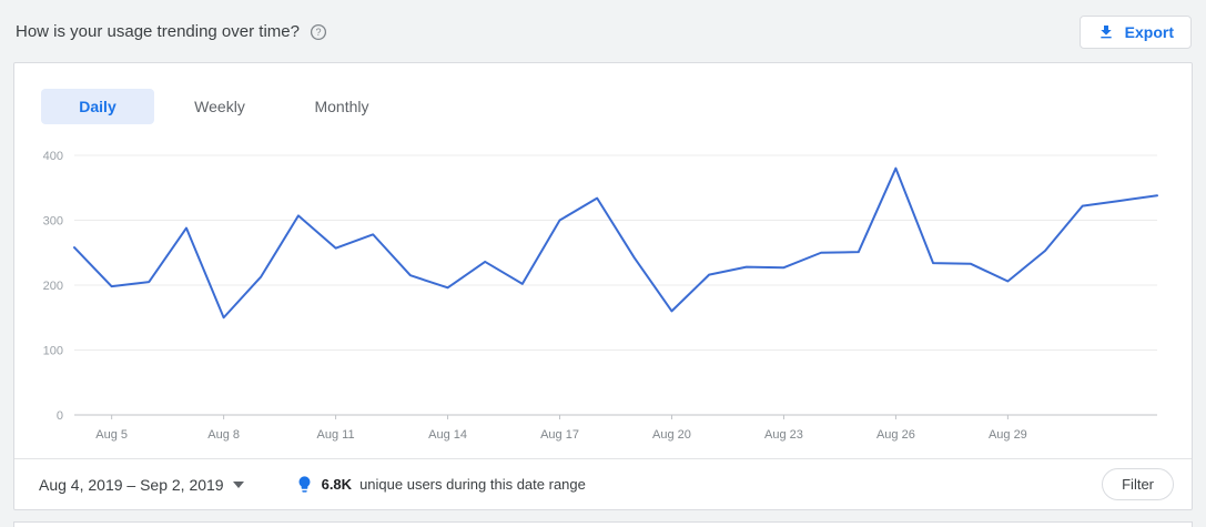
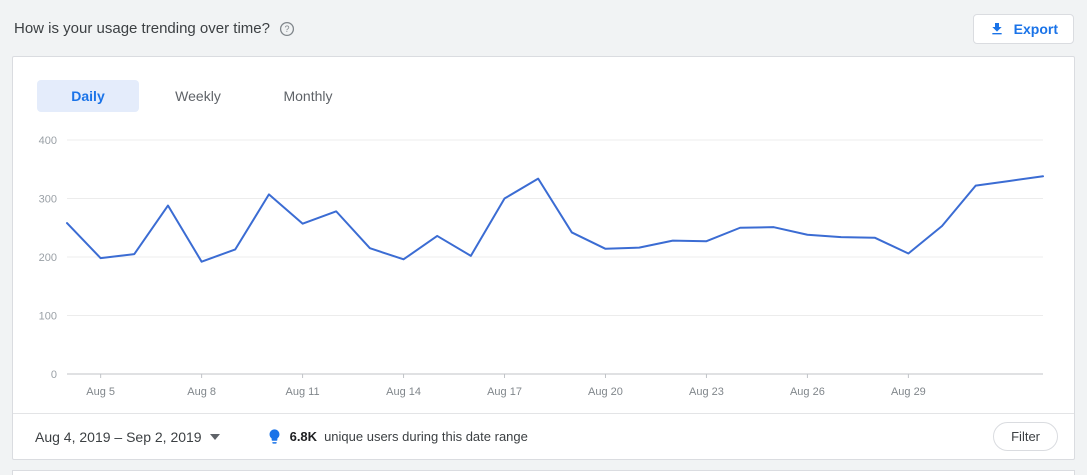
Aug 8: 150 -> 190
Aug 20: 160 -> 210
Aug 26: 380 -> 240
